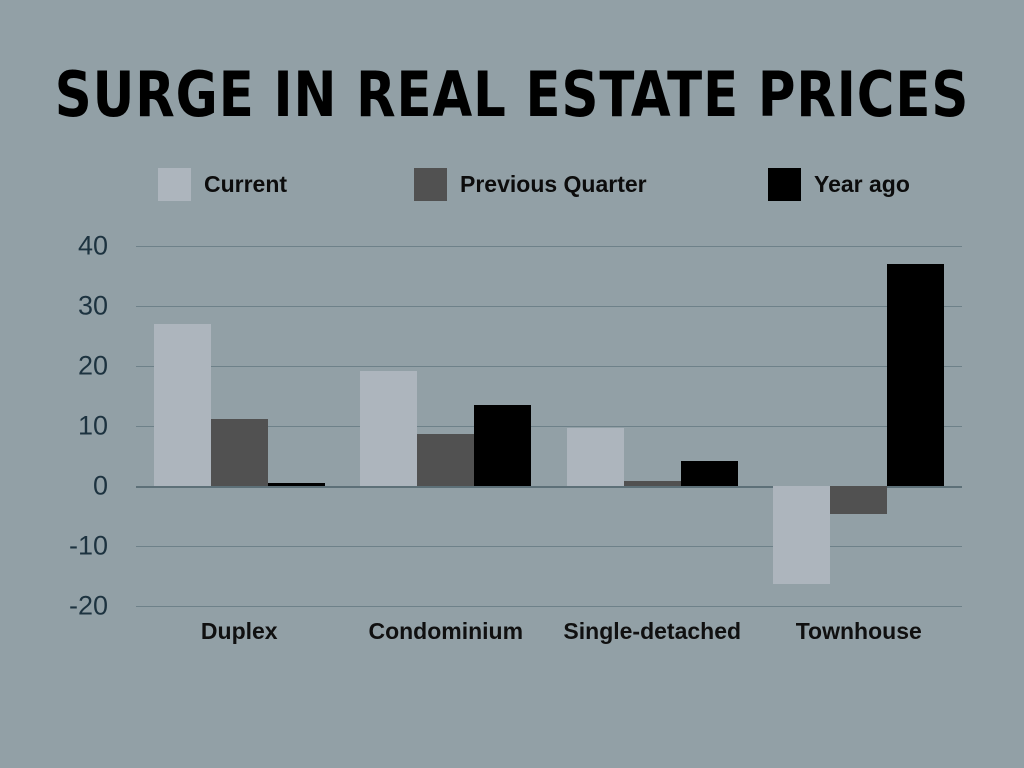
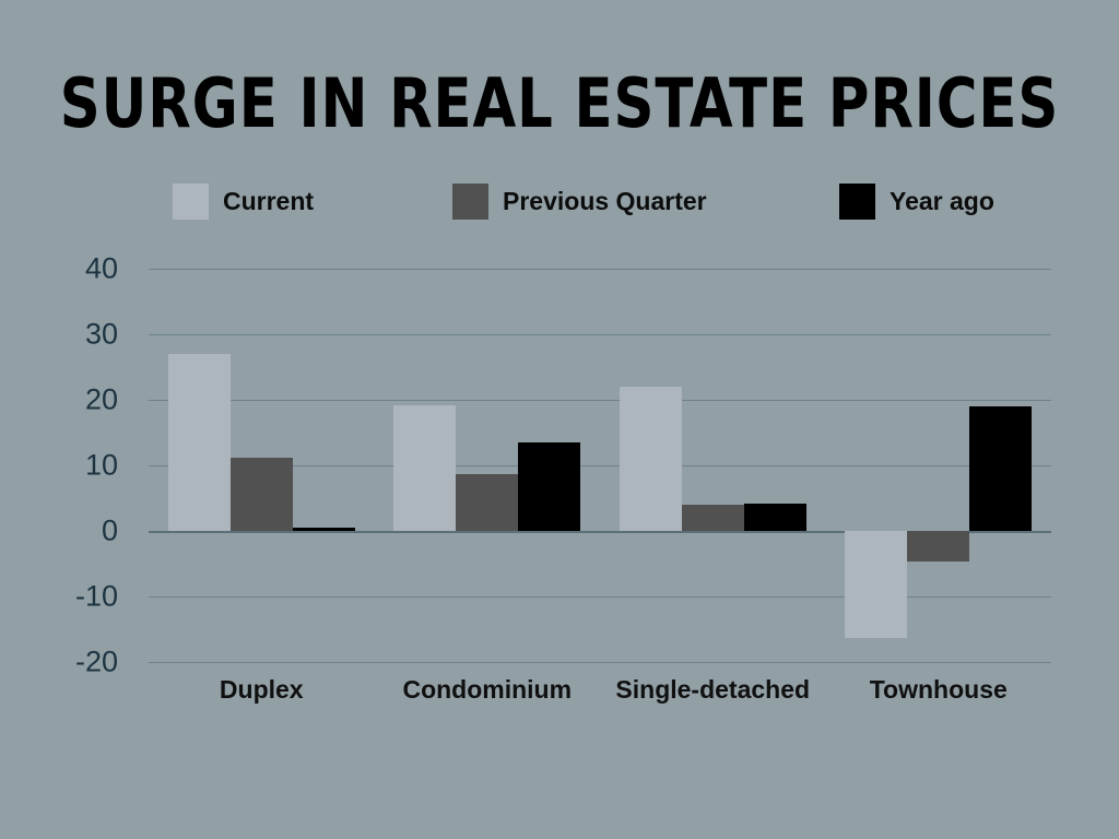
Current/Single-detached: 10 -> 22
Previous Quarter/Single-detached: 1 -> 4
Year ago/Townhouse: 37 -> 19
